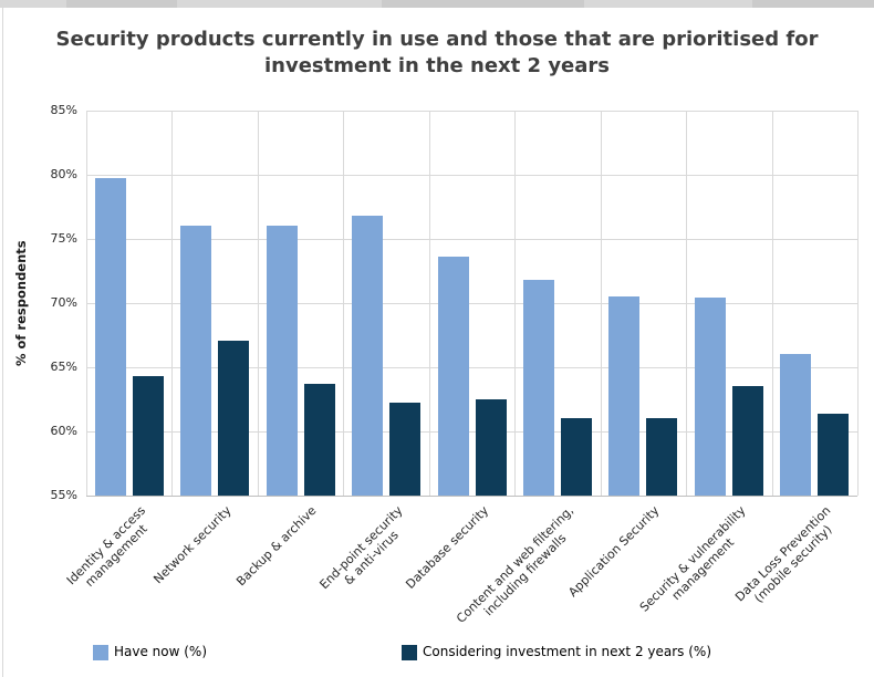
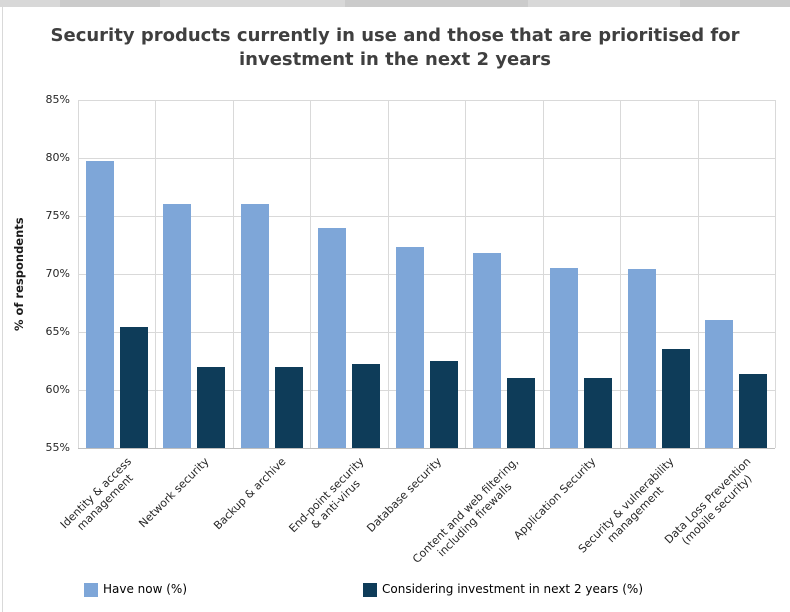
Considering investment in next 2 years (%)/Identity & access management: 64.3% -> 65.4%
Considering investment in next 2 years (%)/Network security: 67.1% -> 62.0%
Considering investment in next 2 years (%)/Backup & archive: 63.7% -> 62.0%
Have now (%)/End-point security & anti-virus: 76.8% -> 74.0%
Have now (%)/Database security: 73.6% -> 72.3%
